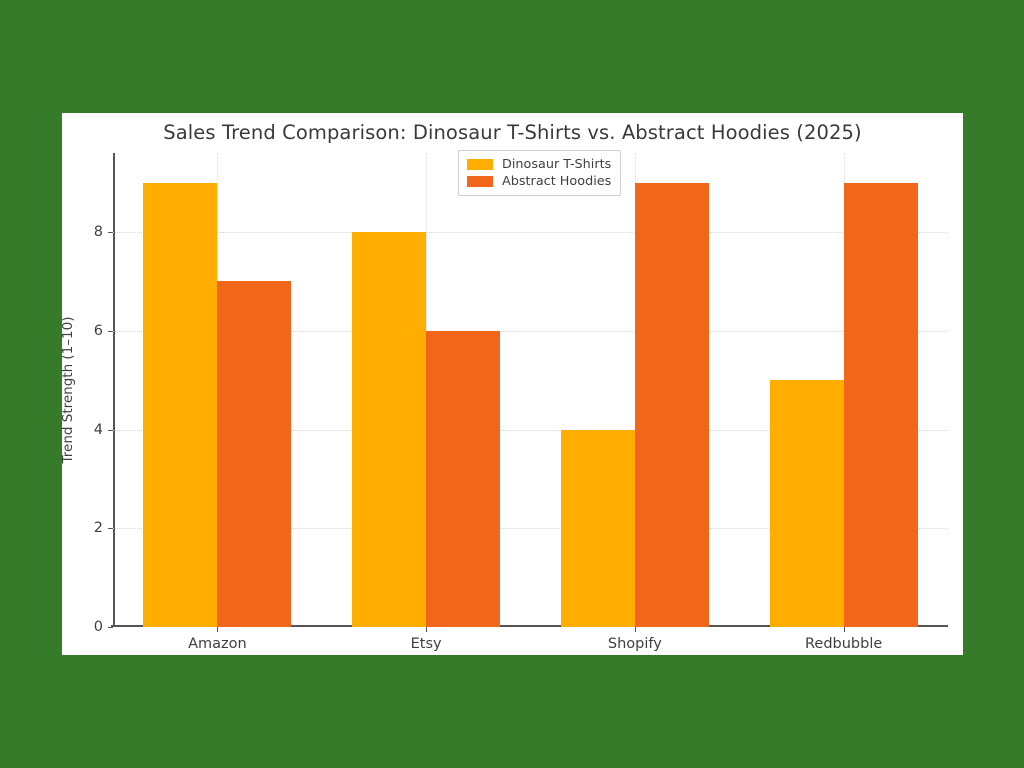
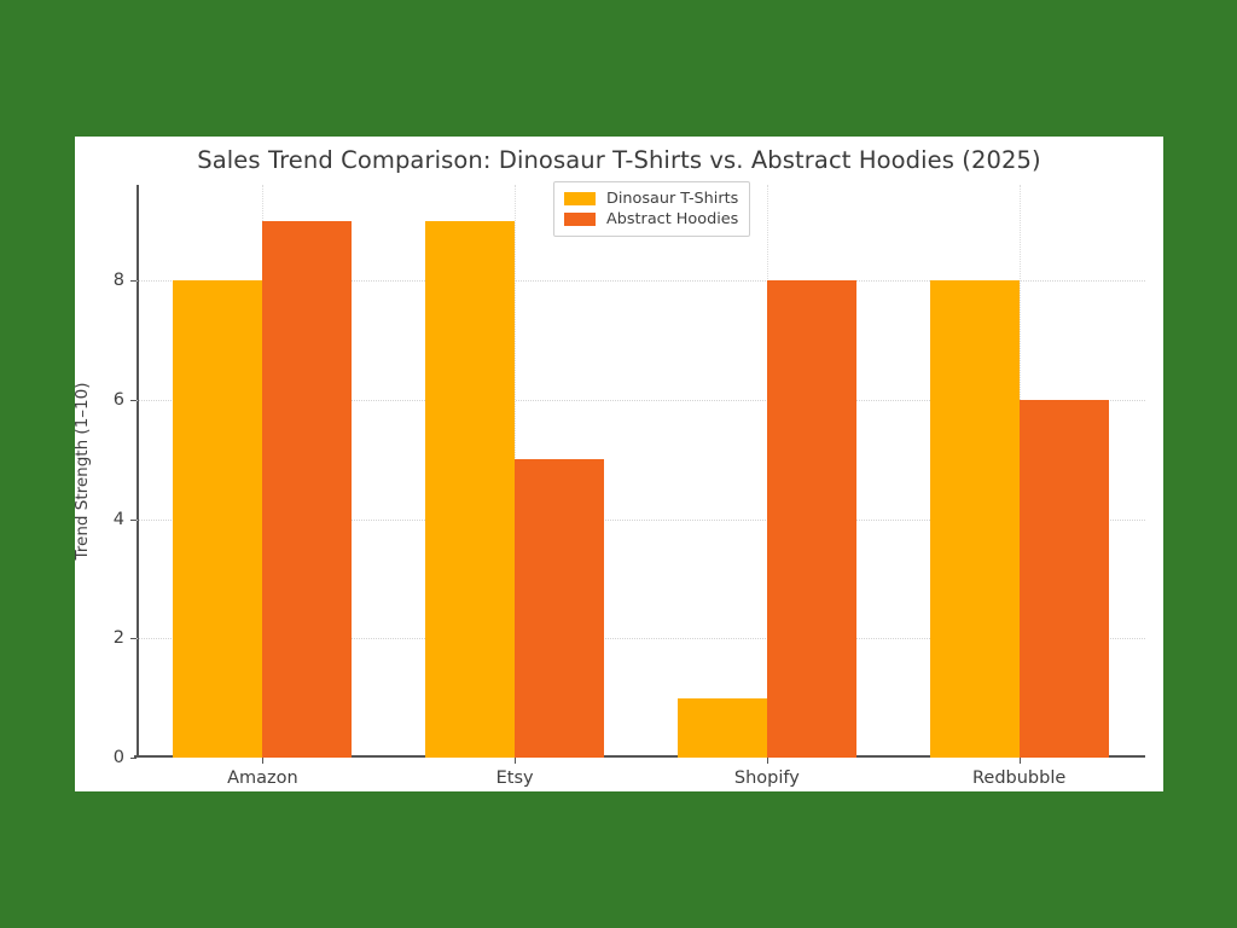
Dinosaur T-Shirts/Amazon: 9 -> 8
Abstract Hoodies/Amazon: 7 -> 9
Dinosaur T-Shirts/Etsy: 8 -> 9
Abstract Hoodies/Etsy: 6 -> 5
Dinosaur T-Shirts/Shopify: 4 -> 1
Abstract Hoodies/Shopify: 9 -> 8
Dinosaur T-Shirts/Redbubble: 5 -> 8
Abstract Hoodies/Redbubble: 9 -> 6
